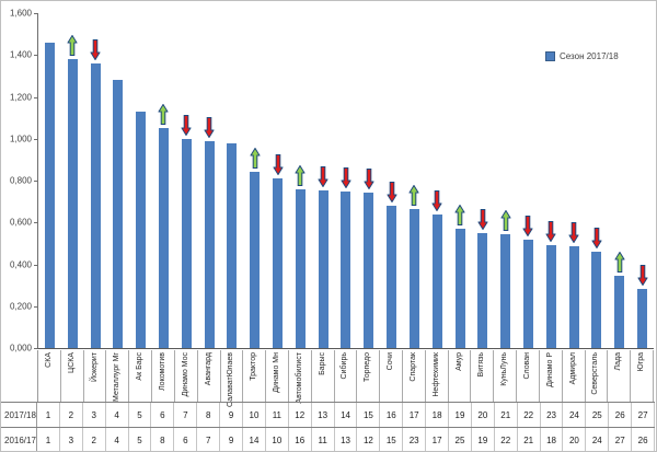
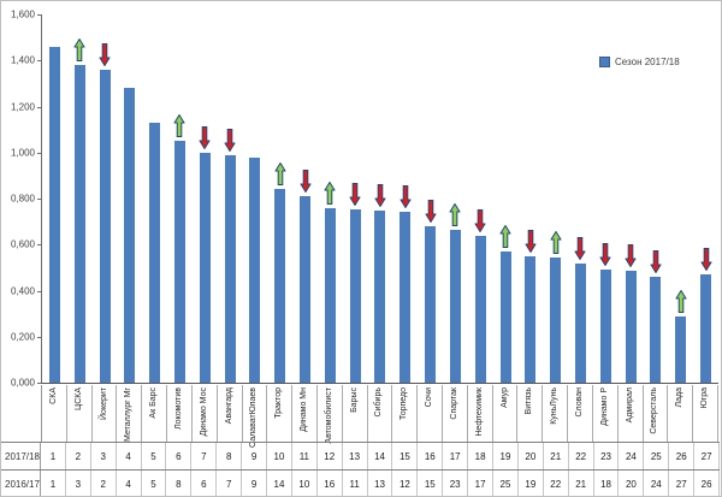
Лада: 0,34 -> 0,29
Югра: 0,28 -> 0,47
